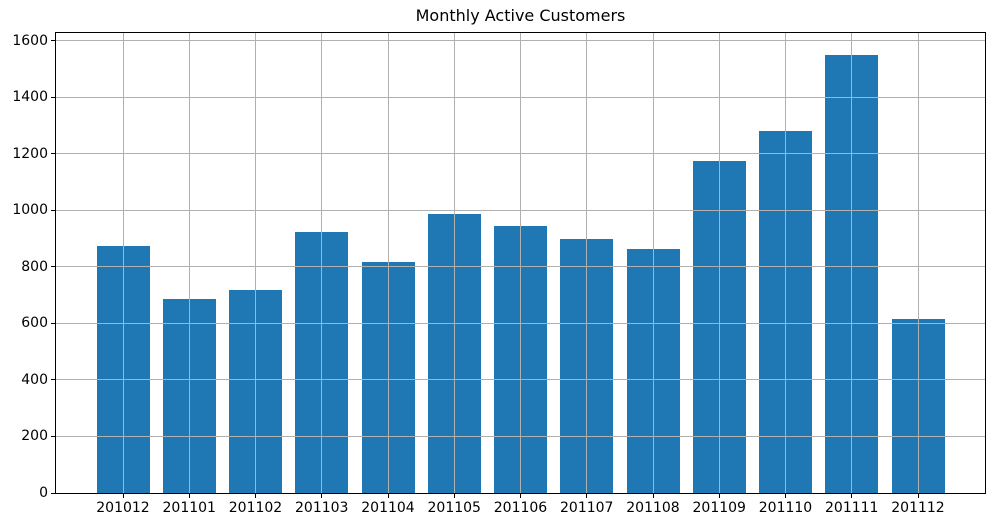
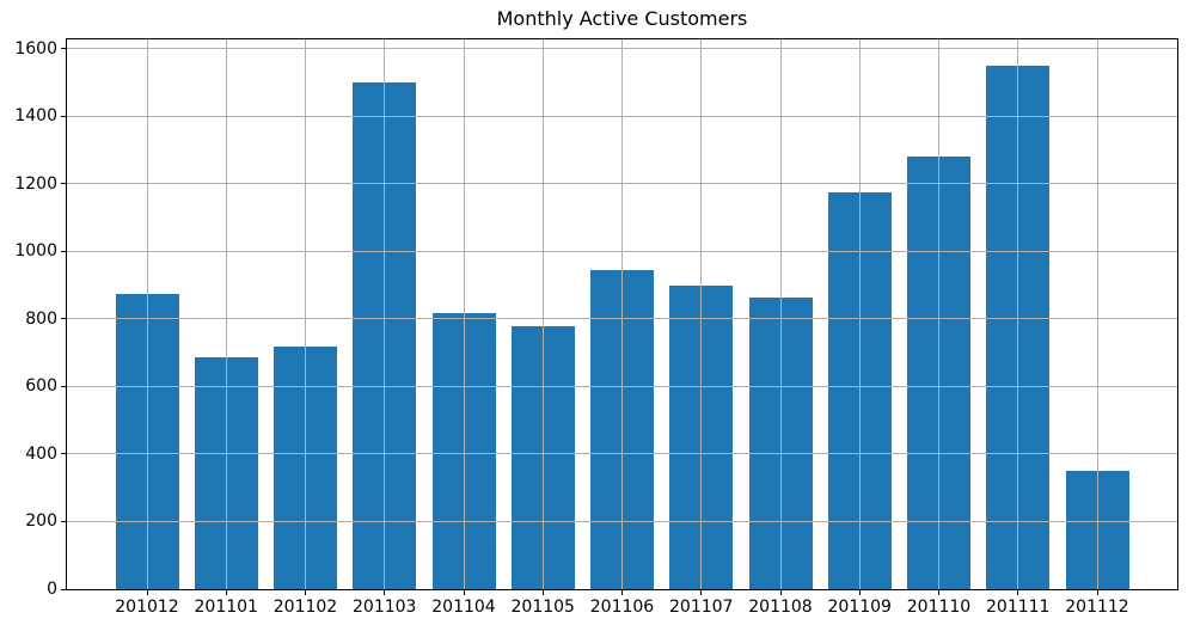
201103: 920 -> 1500
201105: 990 -> 780
201112: 620 -> 350
